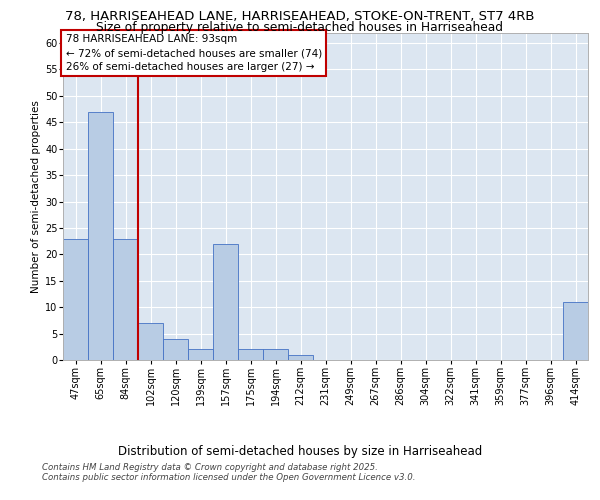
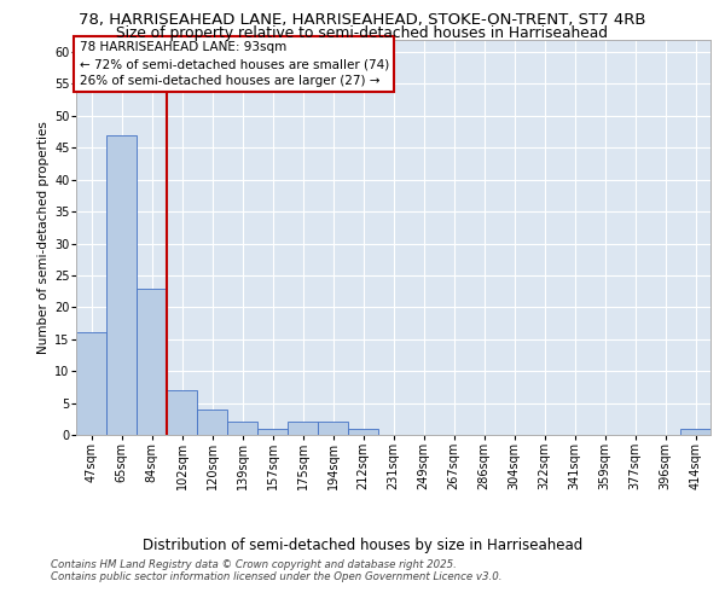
47sqm: 23 -> 16
157sqm: 22 -> 1
414sqm: 11 -> 1
